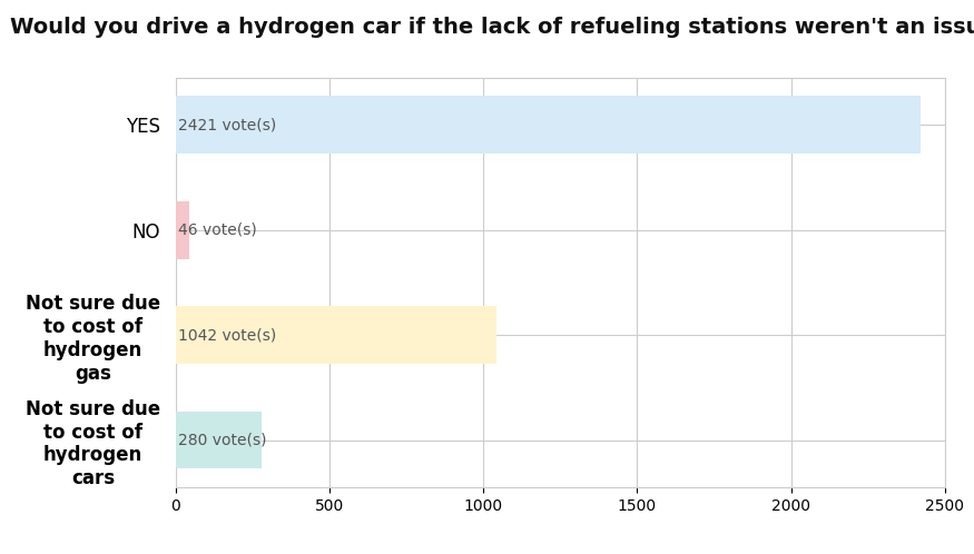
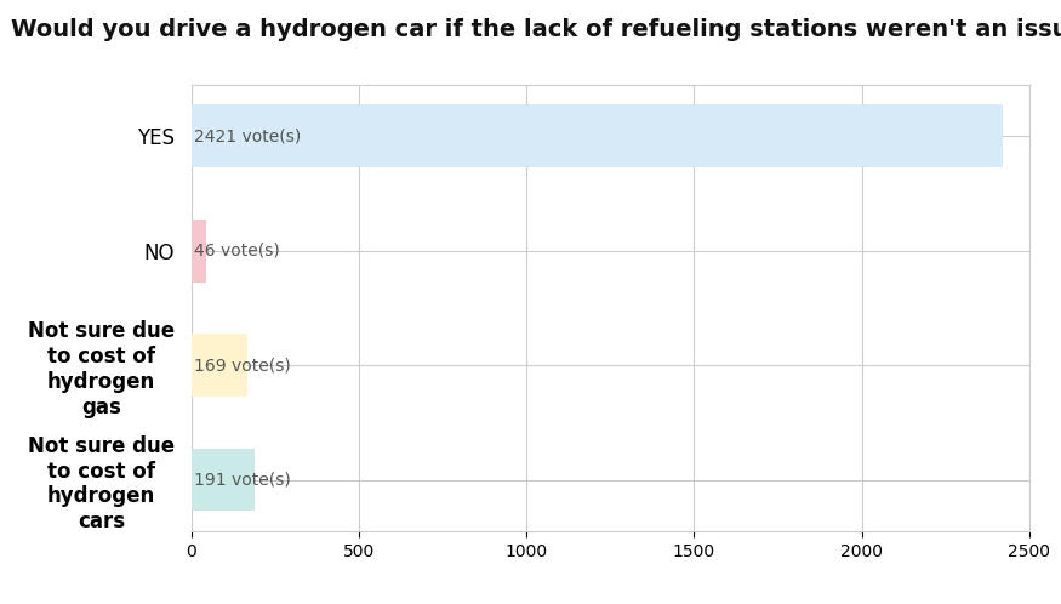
Not sure due to cost of hydrogen gas: 1042 -> 169
Not sure due to cost of hydrogen cars: 280 -> 191
